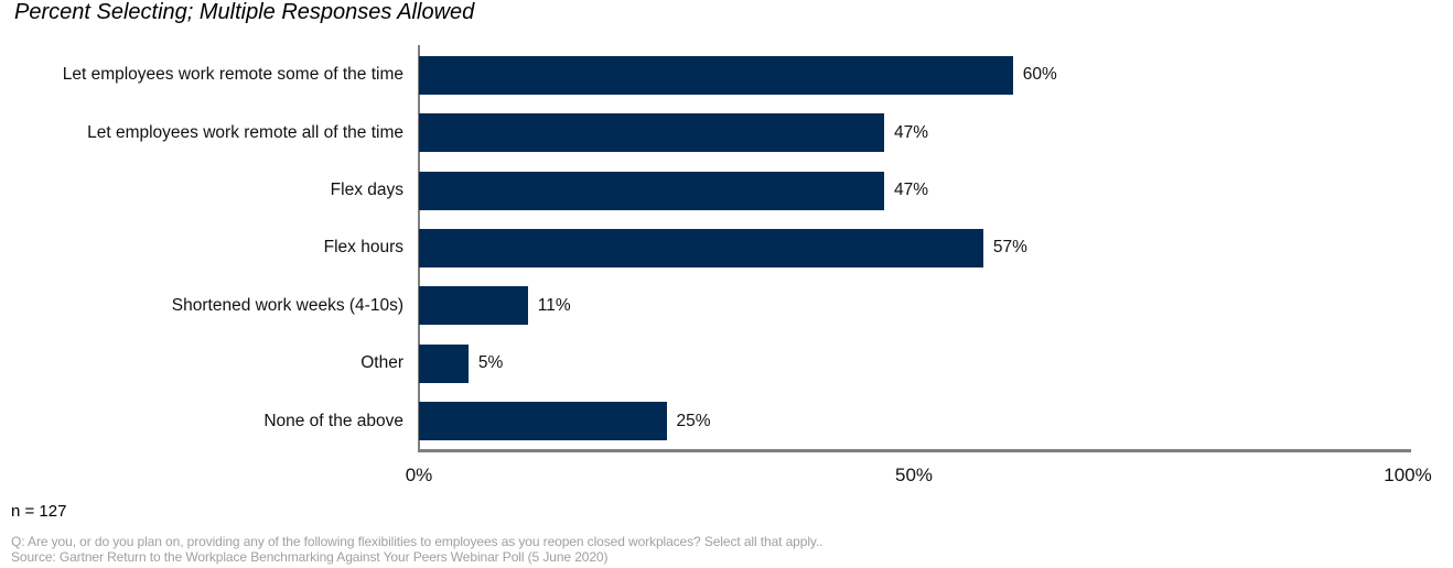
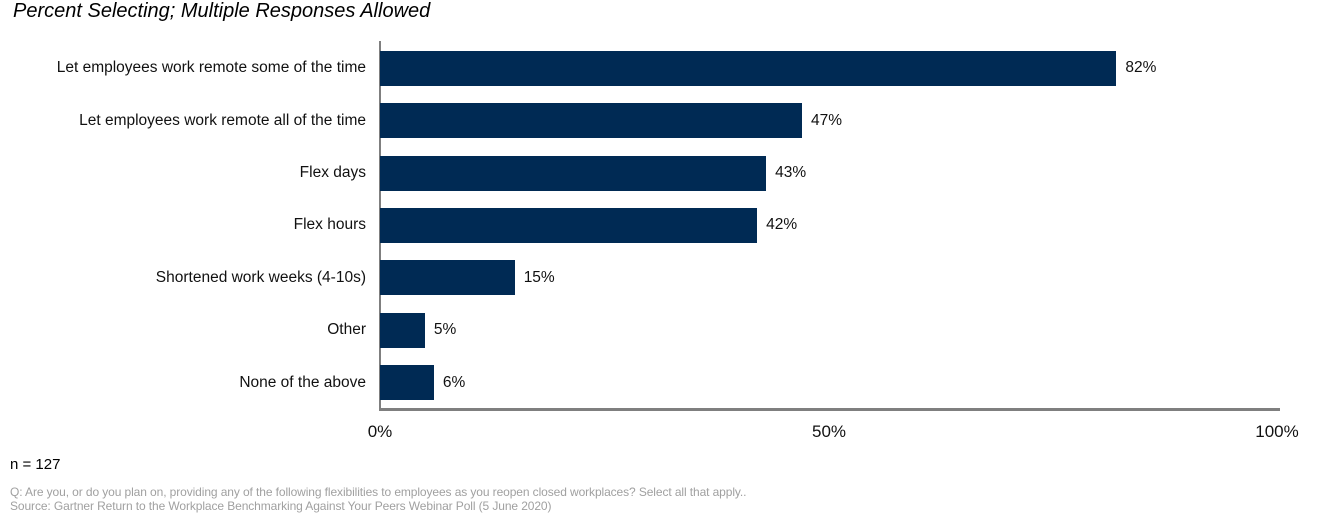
Let employees work remote some of the time: 60% -> 82%
Flex days: 47% -> 43%
Flex hours: 57% -> 42%
Shortened work weeks (4-10s): 11% -> 15%
None of the above: 25% -> 6%
